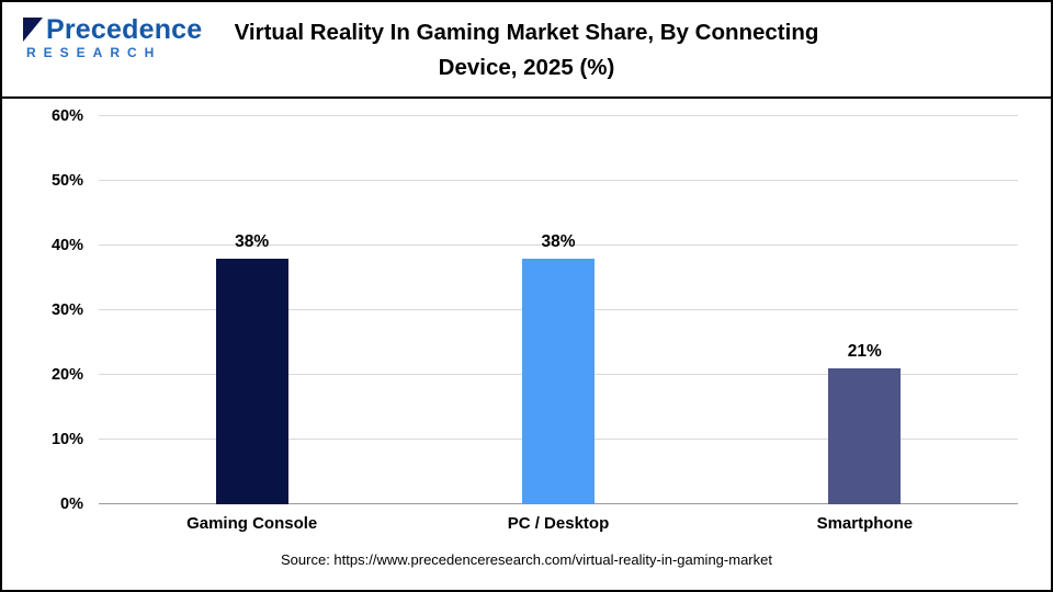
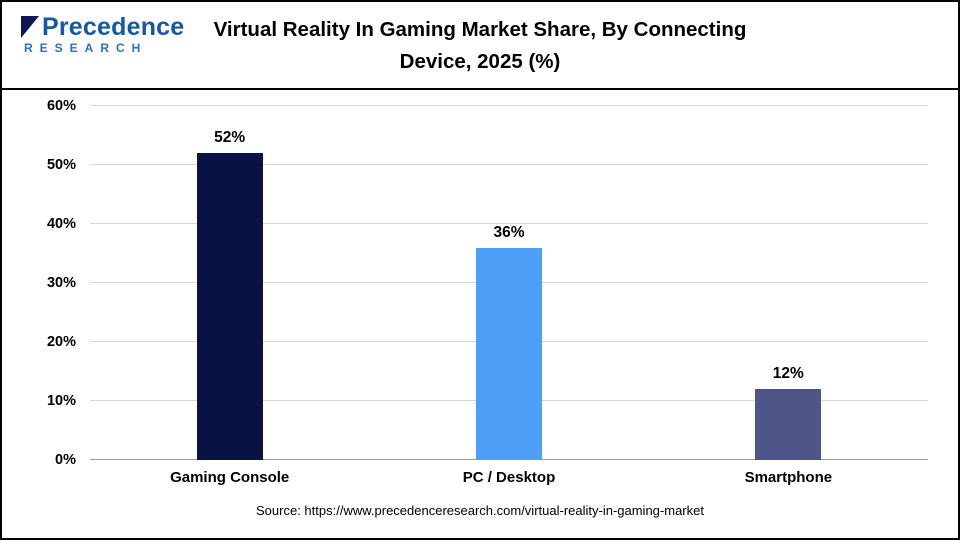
Gaming Console: 38% -> 52%
PC / Desktop: 38% -> 36%
Smartphone: 21% -> 12%
